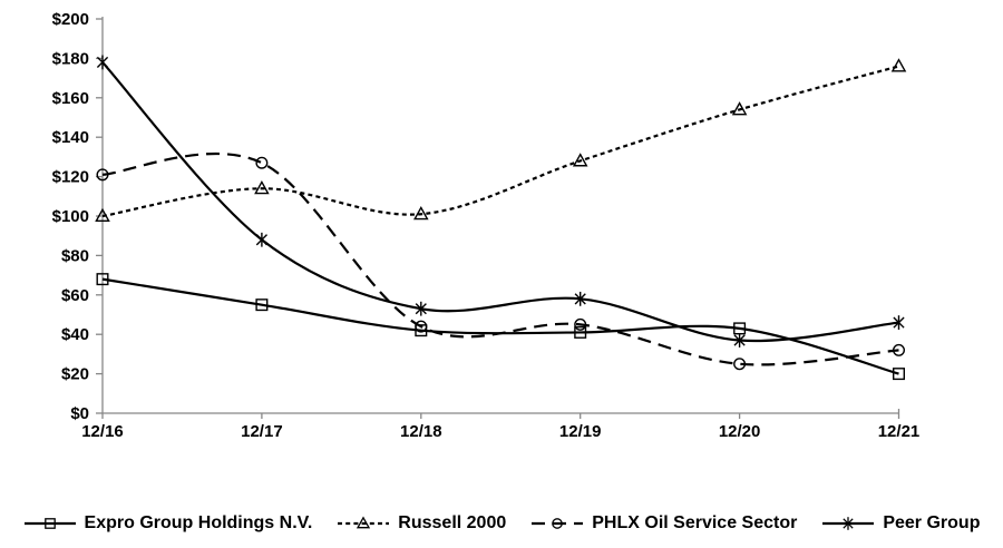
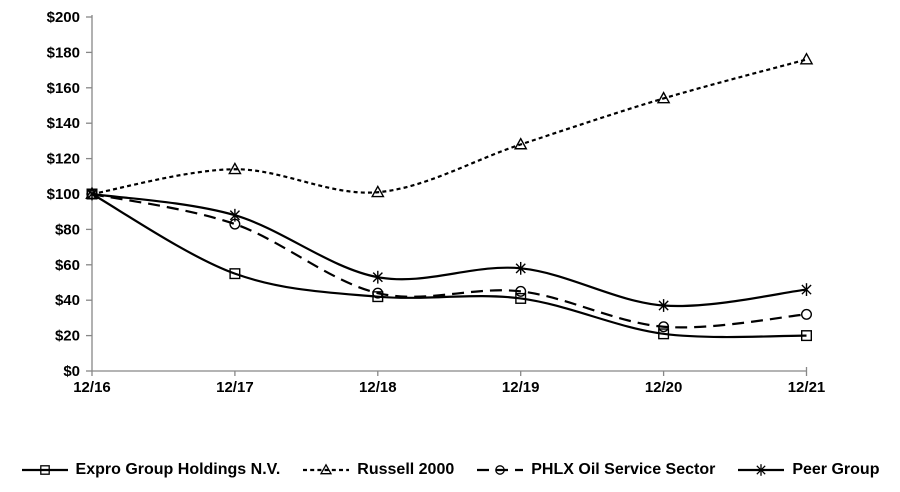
Expro Group Holdings N.V./12/16: $68 -> $100
PHLX Oil Service Sector/12/16: $121 -> $100
Peer Group/12/16: $178 -> $100
PHLX Oil Service Sector/12/17: $127 -> $83
Expro Group Holdings N.V./12/20: $43 -> $21
